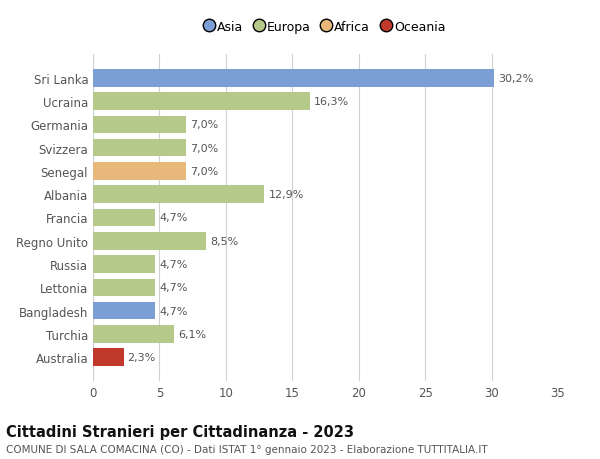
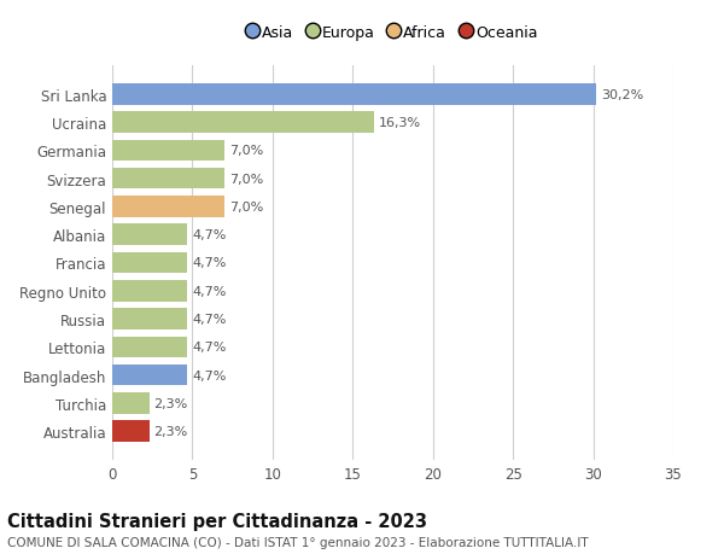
Albania: 12,9% -> 4,7%
Regno Unito: 8,5% -> 4,7%
Turchia: 6,1% -> 2,3%
